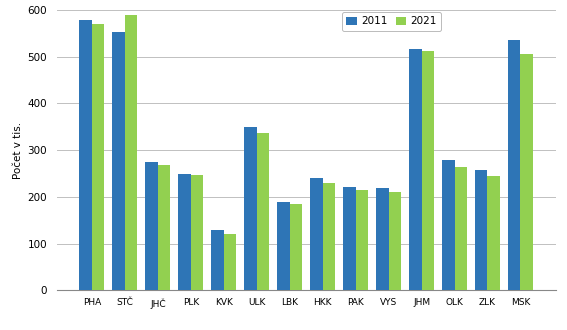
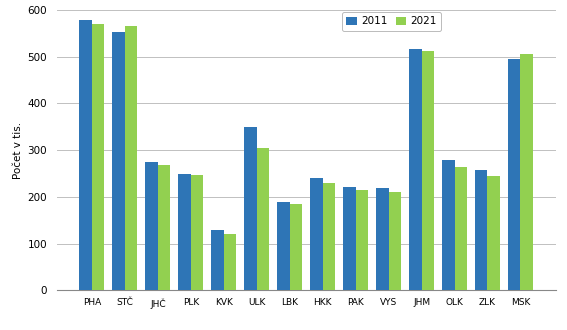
2021/STČ: 590 -> 565
2021/ULK: 336 -> 305
2011/MSK: 535 -> 495
